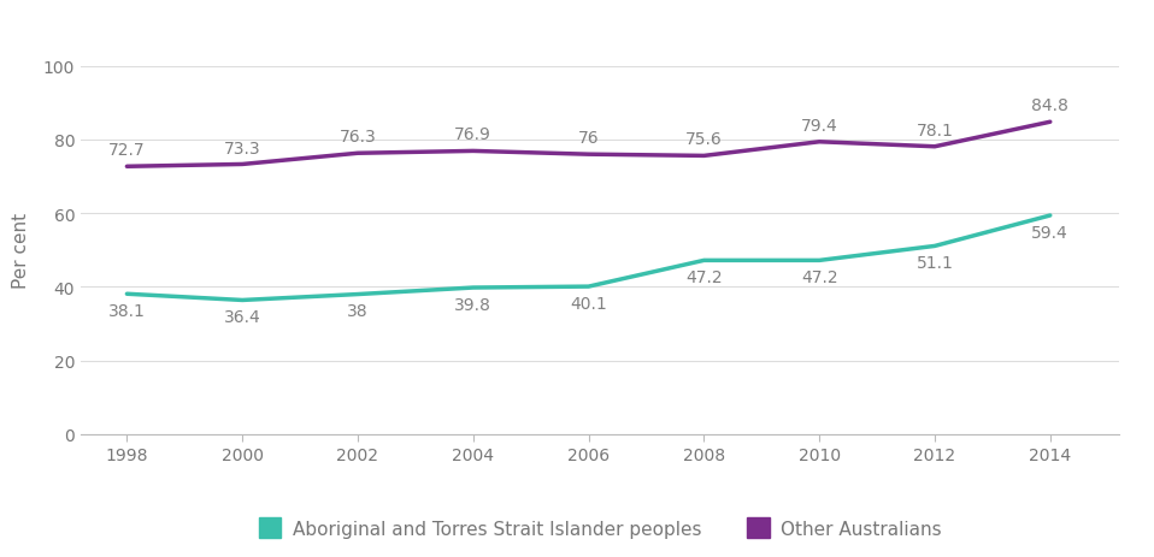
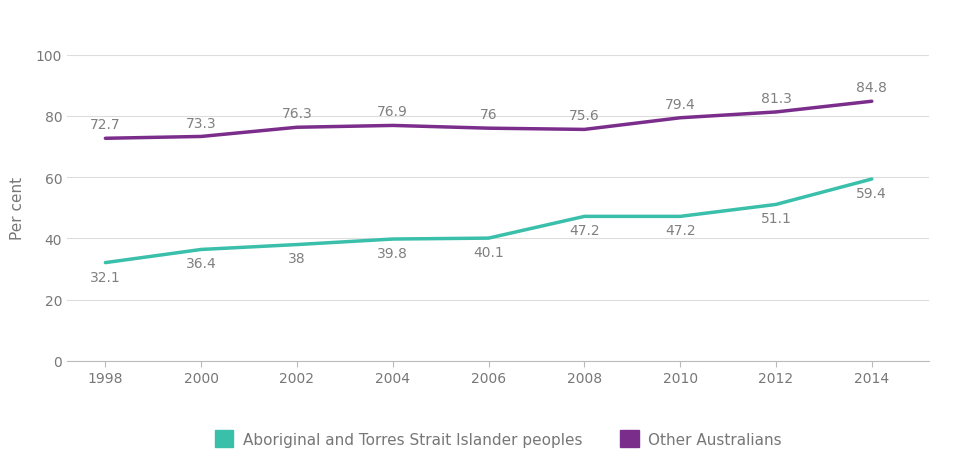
Aboriginal and Torres Strait Islander peoples/1998: 38.1 -> 32.1
Other Australians/2012: 78.1 -> 81.3
